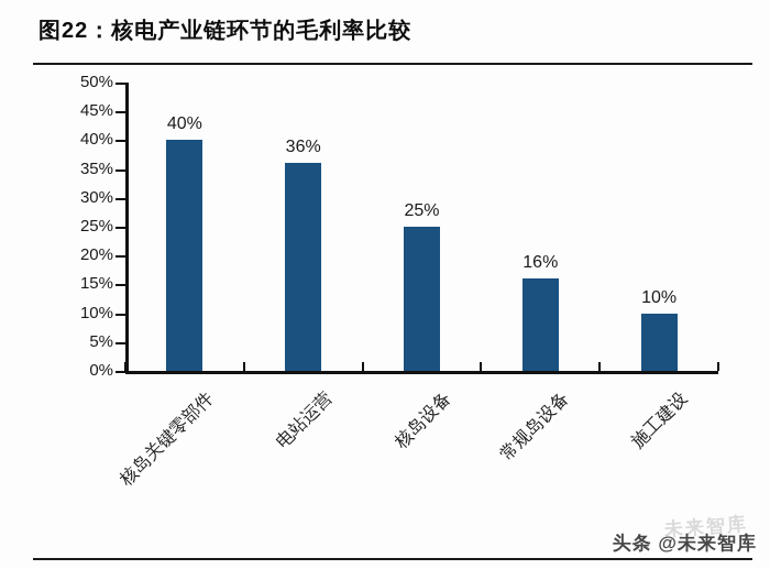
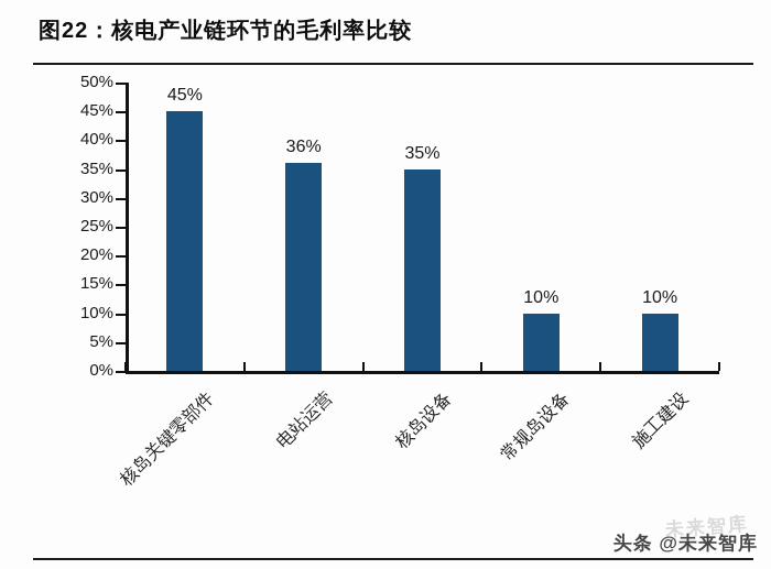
核岛关键零部件: 40% -> 45%
核岛设备: 25% -> 35%
常规岛设备: 16% -> 10%
